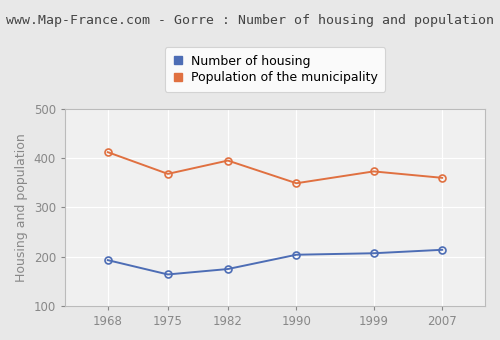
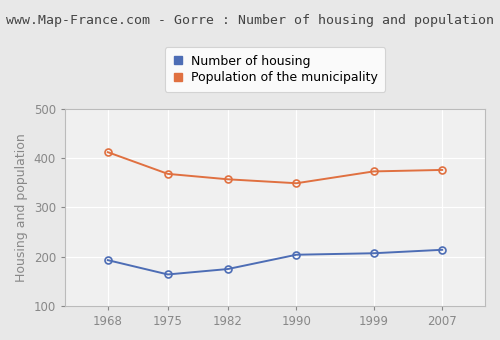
Population of the municipality/1982: 395 -> 357
Population of the municipality/2007: 360 -> 376
